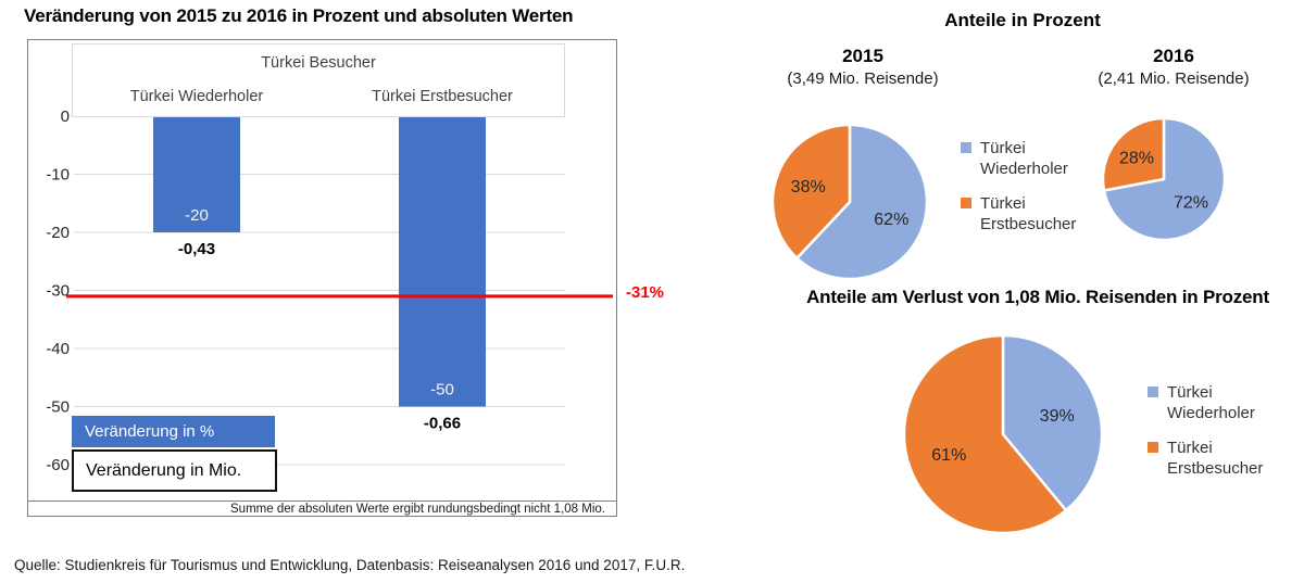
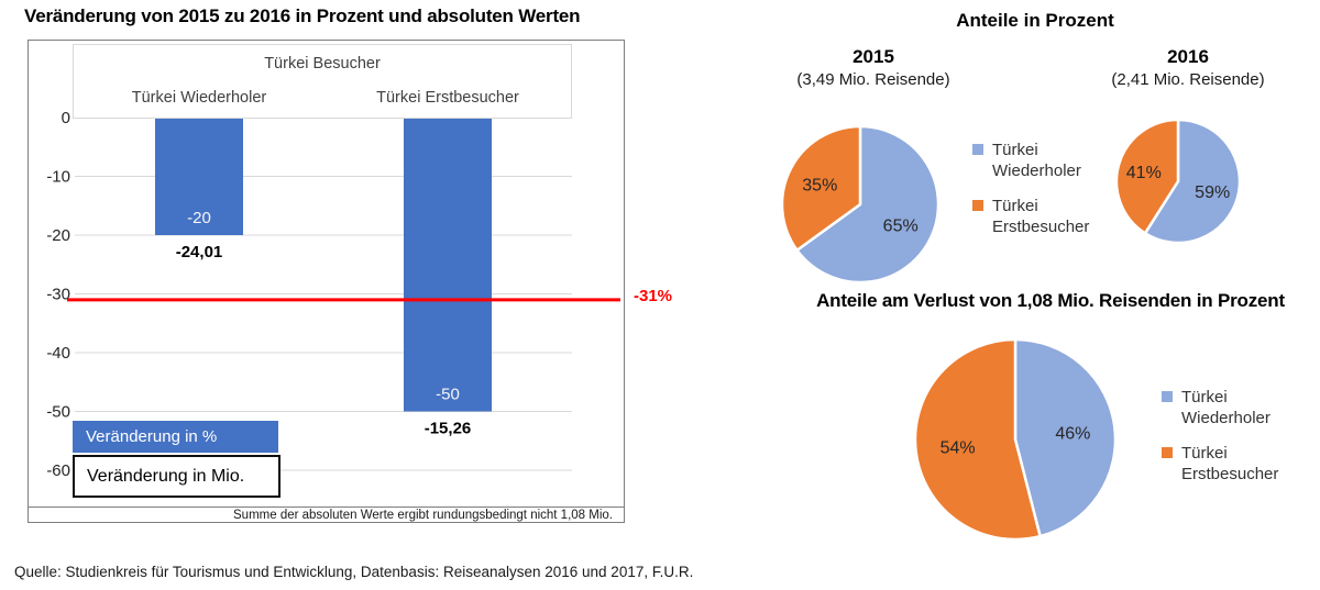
Veränderung von 2015 zu 2016 in Prozent und absoluten Werten/Veränderung in Mio./Türkei Wiederholer: -0,43 -> -24,01
Veränderung von 2015 zu 2016 in Prozent und absoluten Werten/Veränderung in Mio./Türkei Erstbesucher: -0,66 -> -15,26
2015/Türkei Wiederholer: 62% -> 65%
2015/Türkei Erstbesucher: 38% -> 35%
2016/Türkei Wiederholer: 72% -> 59%
2016/Türkei Erstbesucher: 28% -> 41%
Anteile am Verlust von 1,08 Mio. Reisenden in Prozent/Türkei Wiederholer: 39% -> 46%
Anteile am Verlust von 1,08 Mio. Reisenden in Prozent/Türkei Erstbesucher: 61% -> 54%
